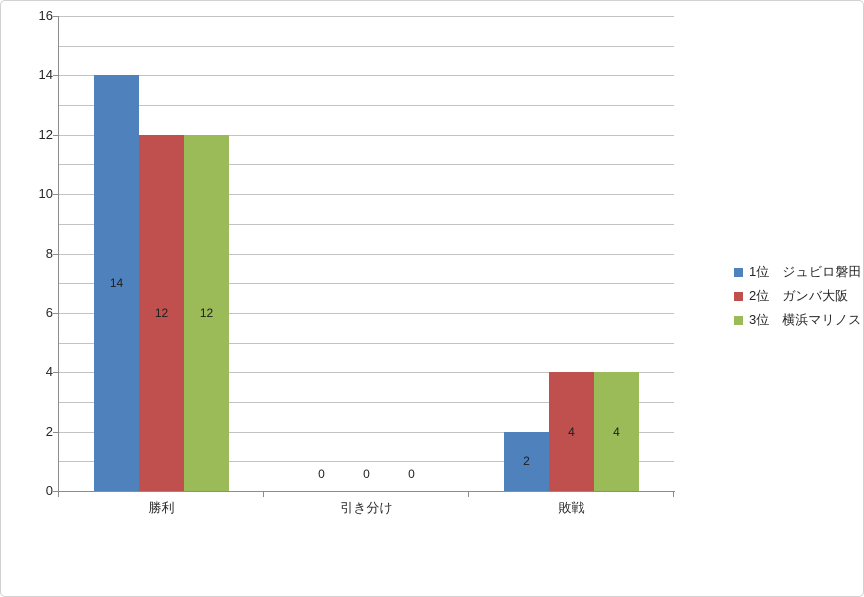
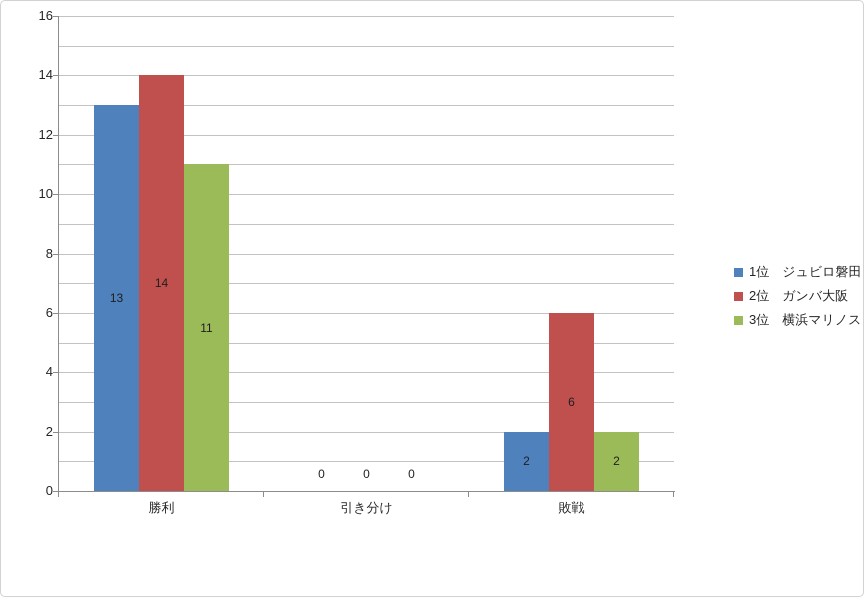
1位 ジュビロ磐田/勝利: 14 -> 13
2位 ガンバ大阪/勝利: 12 -> 14
3位 横浜マリノス/勝利: 12 -> 11
2位 ガンバ大阪/敗戦: 4 -> 6
3位 横浜マリノス/敗戦: 4 -> 2
